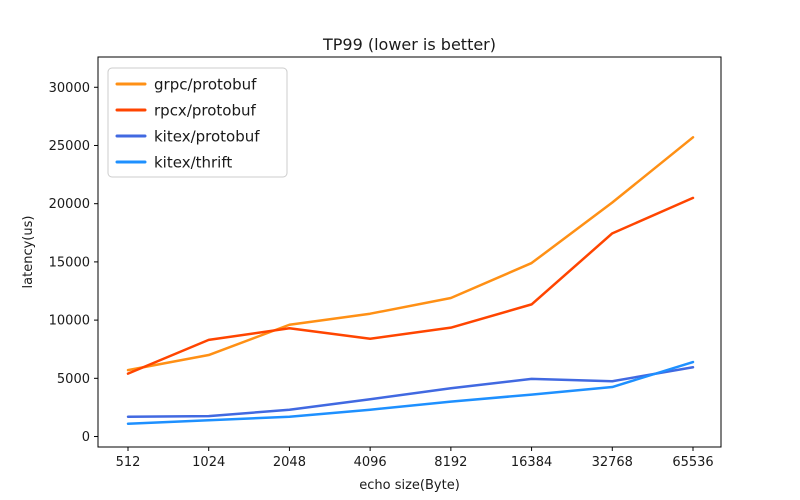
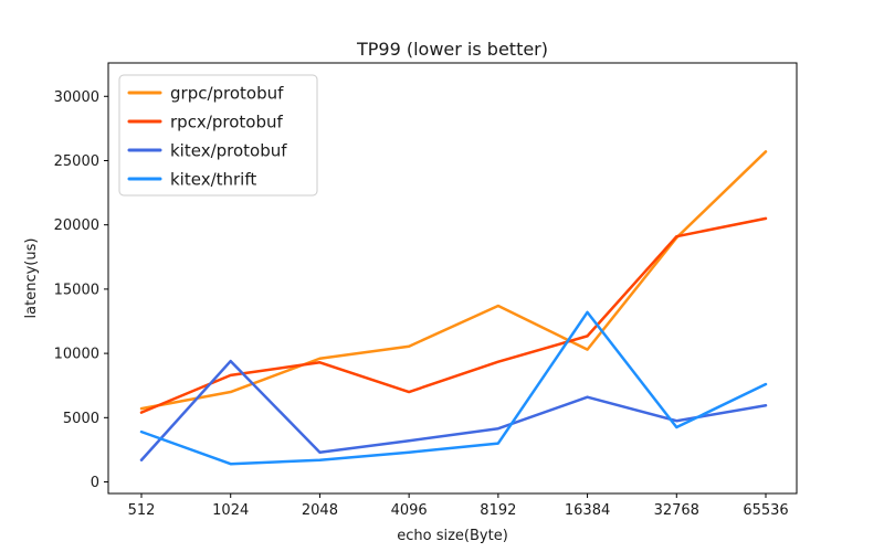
kitex/thrift/512: 1100 -> 3900
kitex/protobuf/1024: 1800 -> 9400
rpcx/protobuf/4096: 8400 -> 7000
grpc/protobuf/8192: 11900 -> 13700
grpc/protobuf/16384: 14900 -> 10300
kitex/protobuf/16384: 5000 -> 6600
kitex/thrift/16384: 3600 -> 13200
grpc/protobuf/32768: 20100 -> 19000
rpcx/protobuf/32768: 17400 -> 19100
kitex/thrift/65536: 6400 -> 7600
